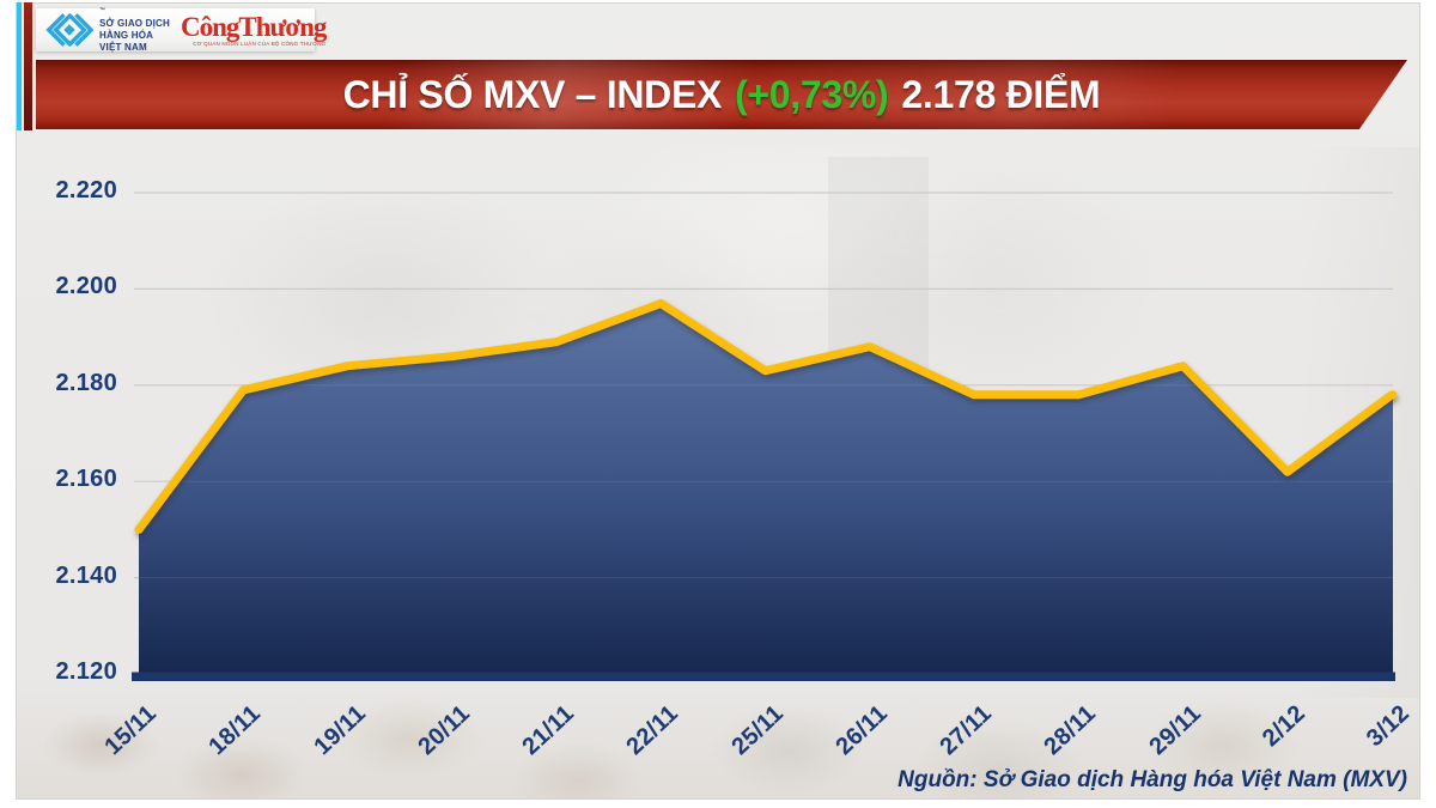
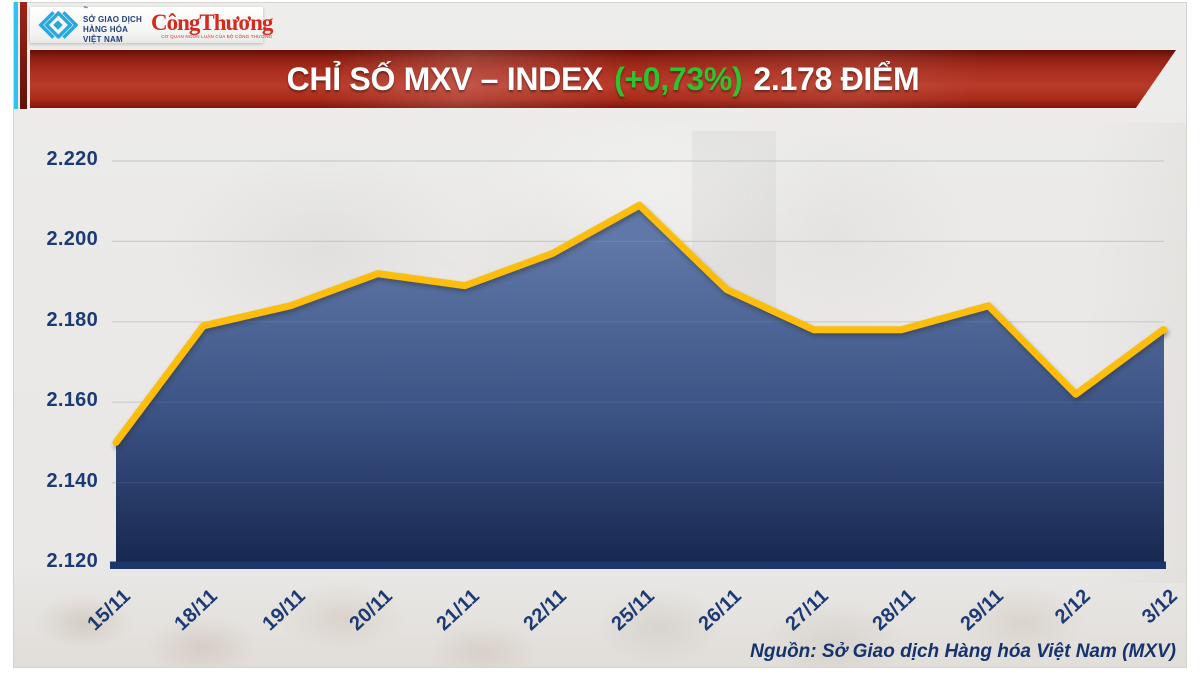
20/11: 2186 -> 2192
25/11: 2183 -> 2209
